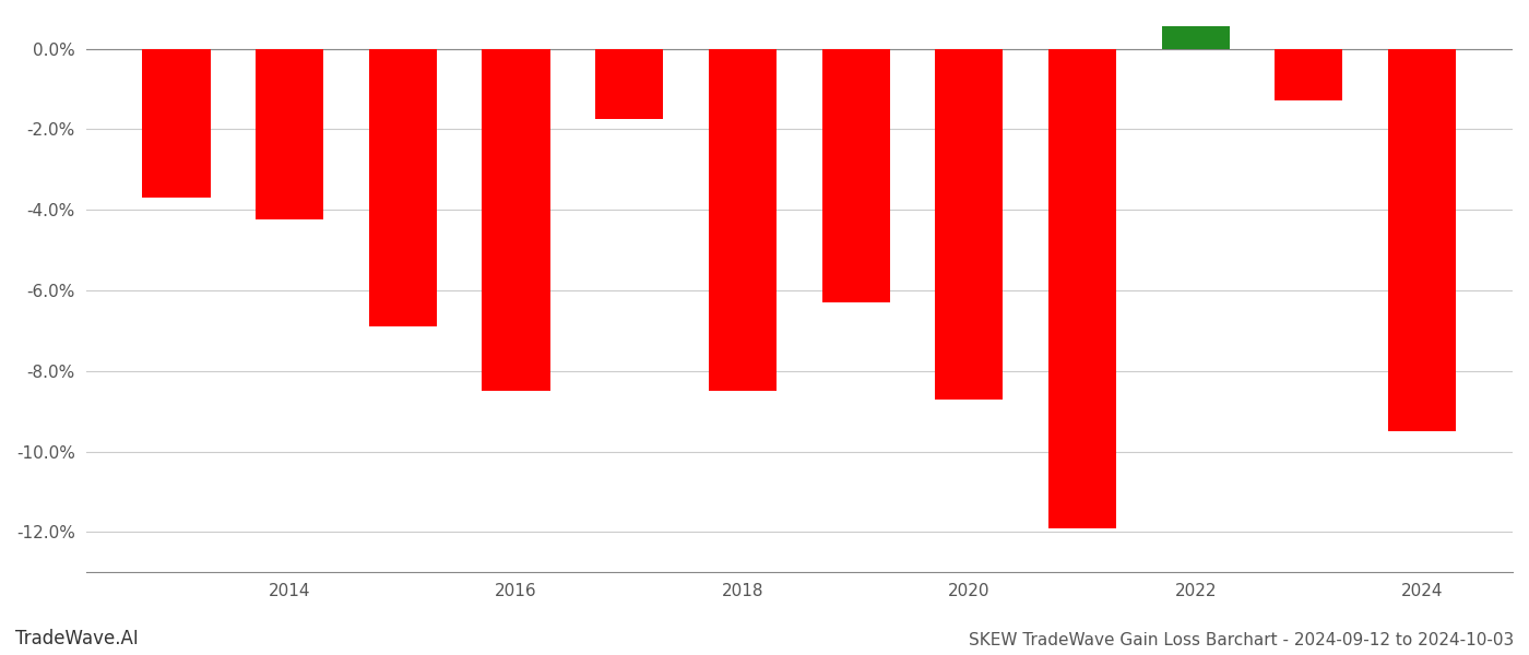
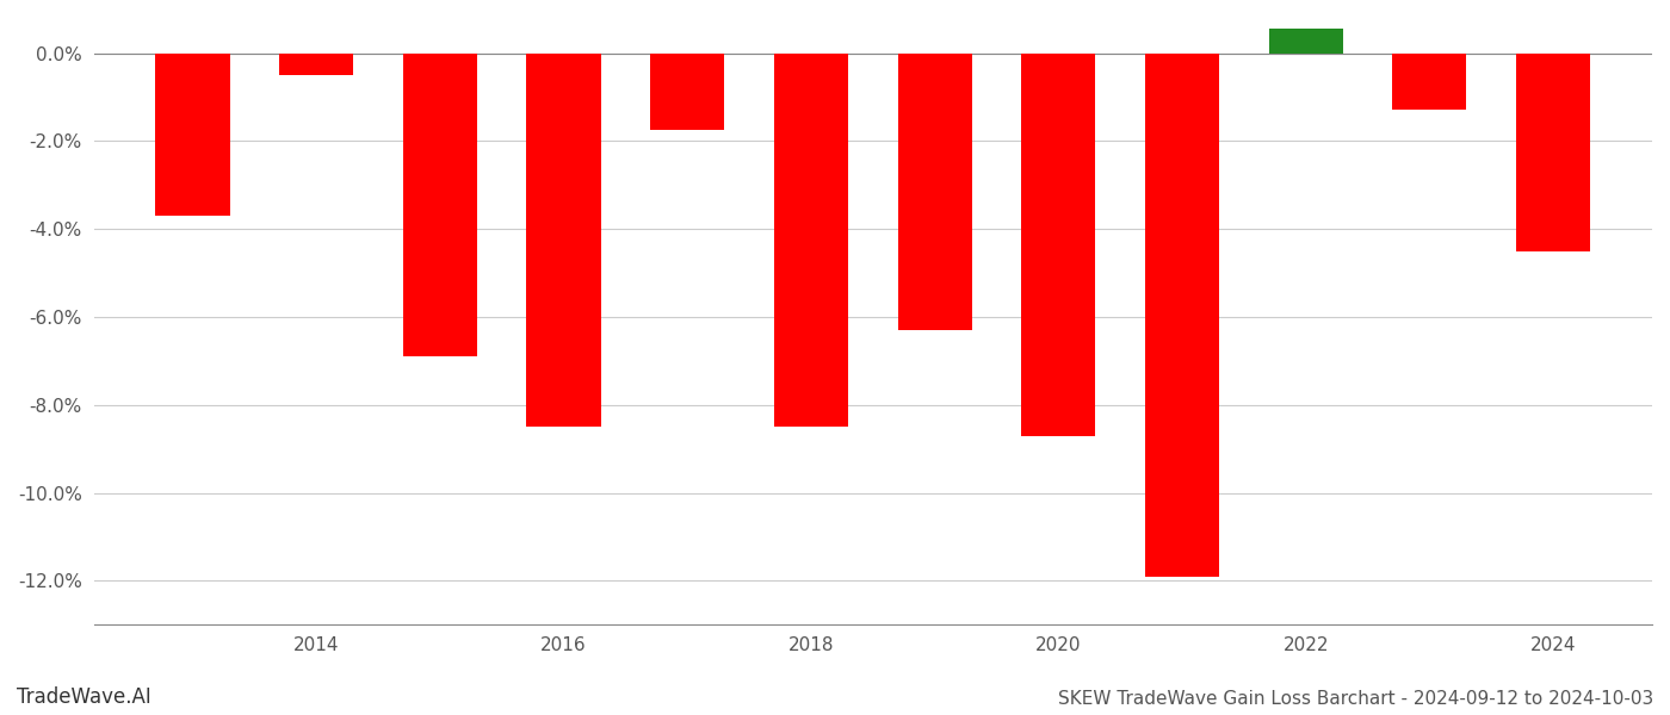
2014: -4.25% -> -0.50%
2024: -9.50% -> -4.50%
